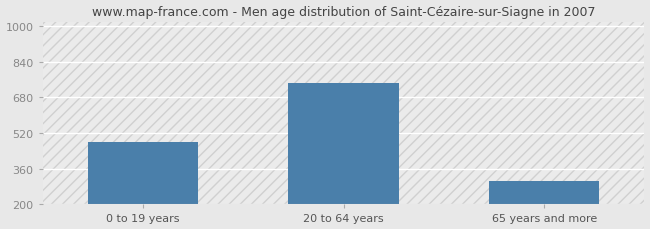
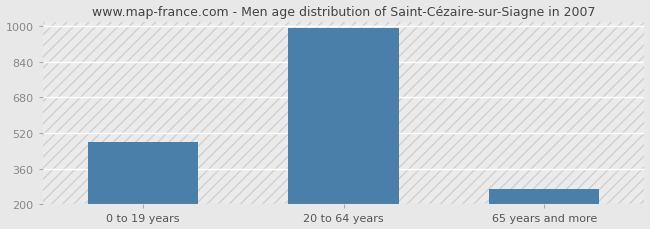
20 to 64 years: 745 -> 993
65 years and more: 305 -> 270
